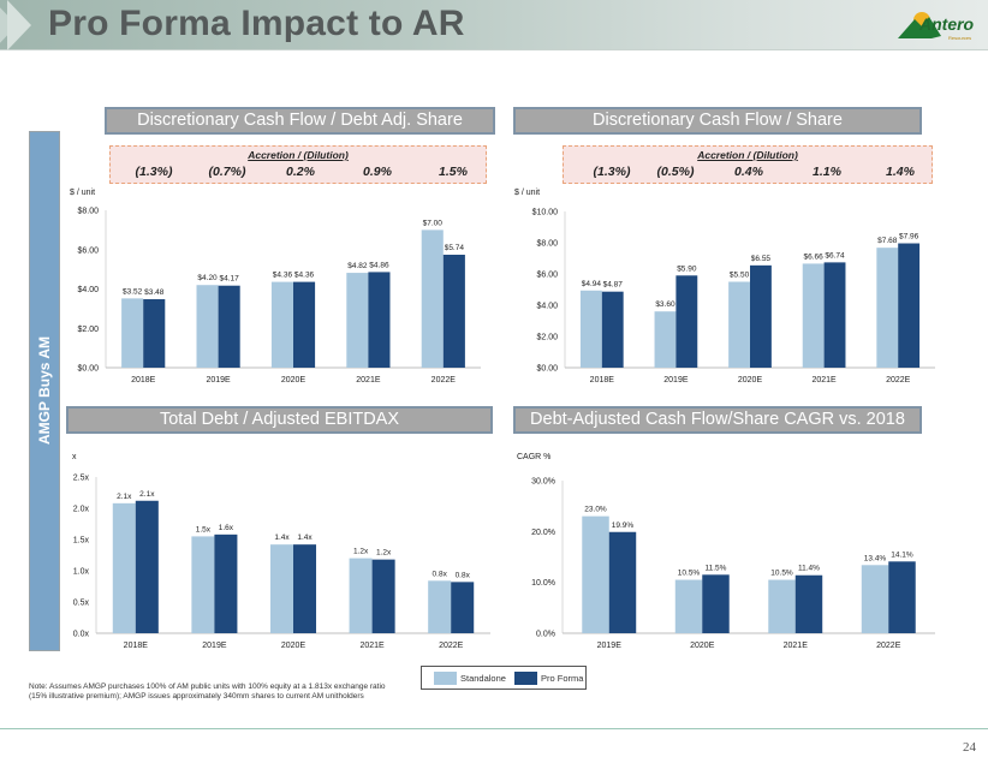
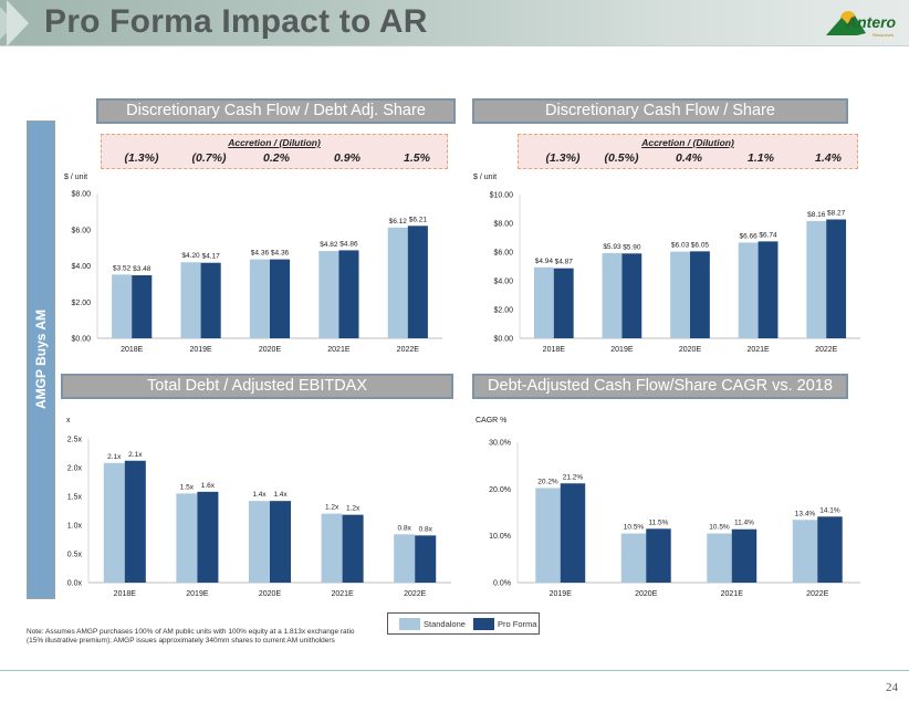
Discretionary Cash Flow / Debt Adj. Share/Standalone/2022E: $7.00 -> $6.12
Discretionary Cash Flow / Debt Adj. Share/Pro Forma/2022E: $5.74 -> $6.21
Discretionary Cash Flow / Share/Standalone/2019E: $3.60 -> $5.93
Discretionary Cash Flow / Share/Standalone/2020E: $5.50 -> $6.03
Discretionary Cash Flow / Share/Pro Forma/2020E: $6.55 -> $6.05
Discretionary Cash Flow / Share/Standalone/2022E: $7.68 -> $8.16
Discretionary Cash Flow / Share/Pro Forma/2022E: $7.96 -> $8.27
Debt-Adjusted Cash Flow/Share CAGR vs. 2018/Standalone/2019E: 23.0% -> 20.2%
Debt-Adjusted Cash Flow/Share CAGR vs. 2018/Pro Forma/2019E: 19.9% -> 21.2%
